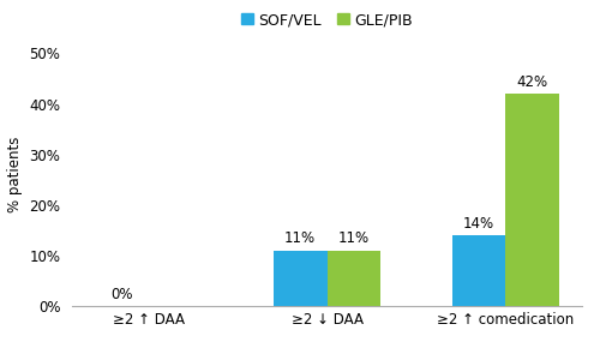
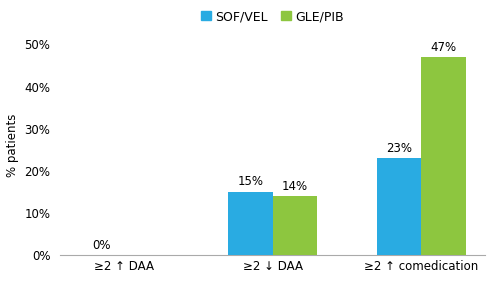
SOF/VEL/≥2 ↓ DAA: 11% -> 15%
GLE/PIB/≥2 ↓ DAA: 11% -> 14%
SOF/VEL/≥2 ↑ comedication: 14% -> 23%
GLE/PIB/≥2 ↑ comedication: 42% -> 47%
